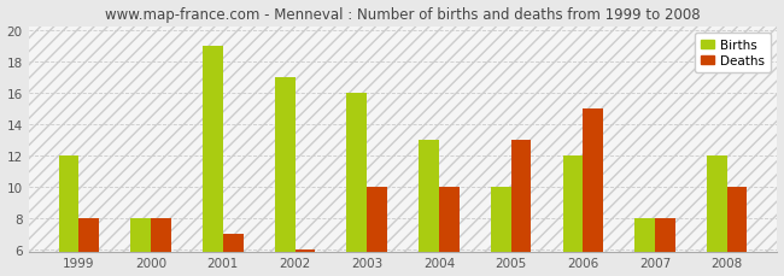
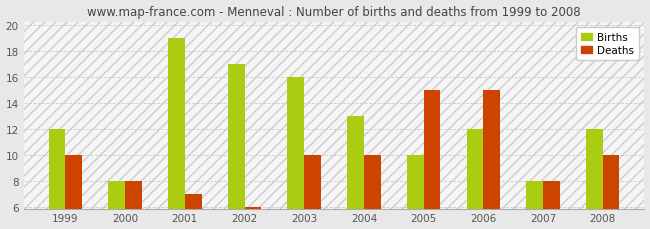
Deaths/1999: 8 -> 10
Deaths/2005: 13 -> 15
